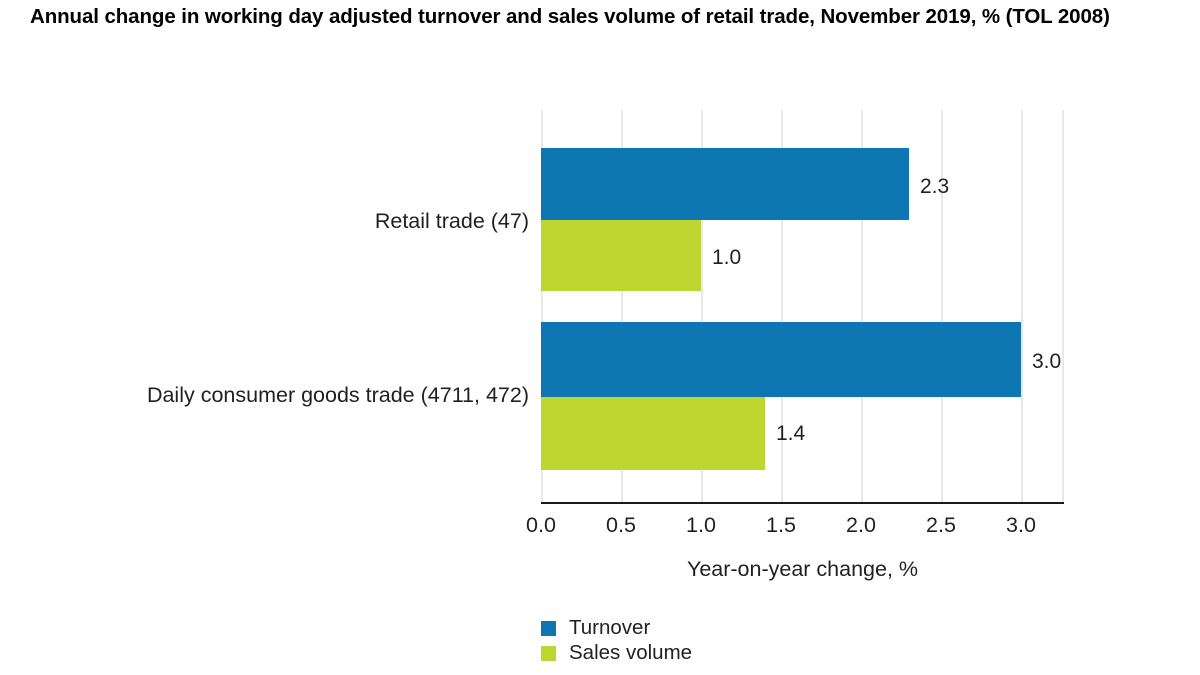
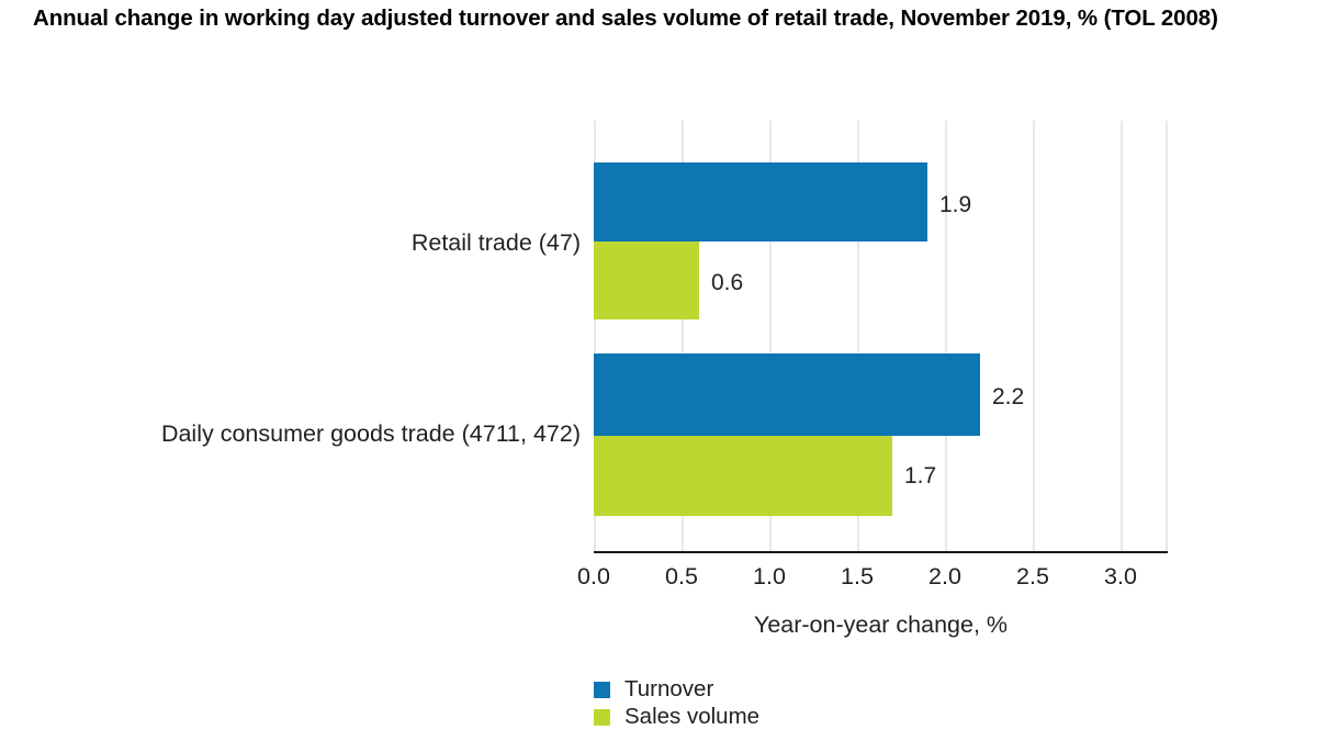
Turnover/Retail trade (47): 2.3 -> 1.9
Sales volume/Retail trade (47): 1.0 -> 0.6
Turnover/Daily consumer goods trade (4711, 472): 3.0 -> 2.2
Sales volume/Daily consumer goods trade (4711, 472): 1.4 -> 1.7
